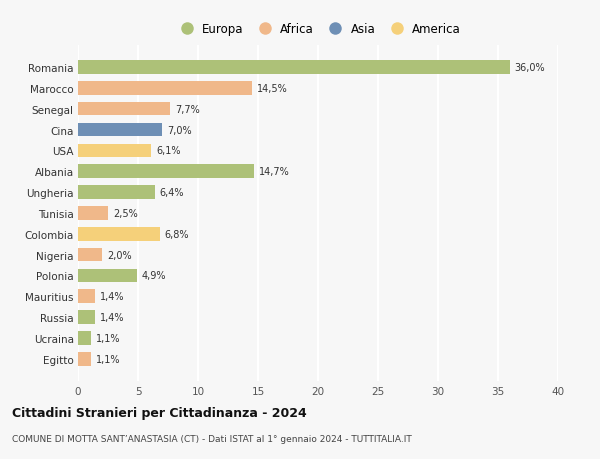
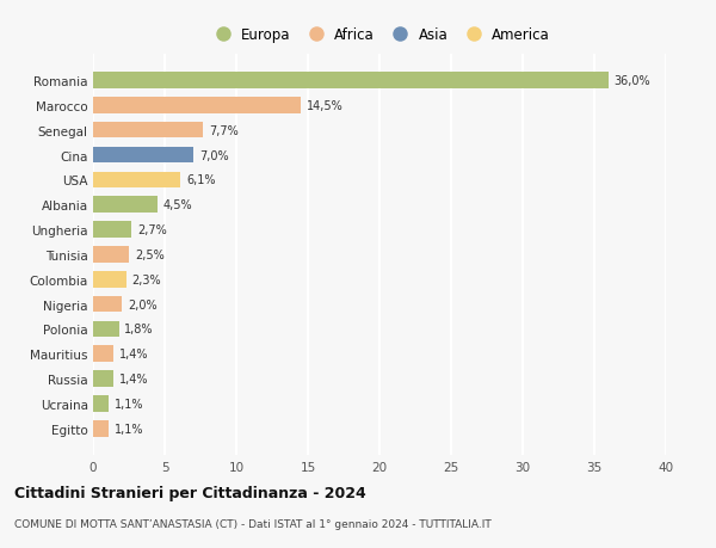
Albania: 14,7% -> 4,5%
Ungheria: 6,4% -> 2,7%
Colombia: 6,8% -> 2,3%
Polonia: 4,9% -> 1,8%
